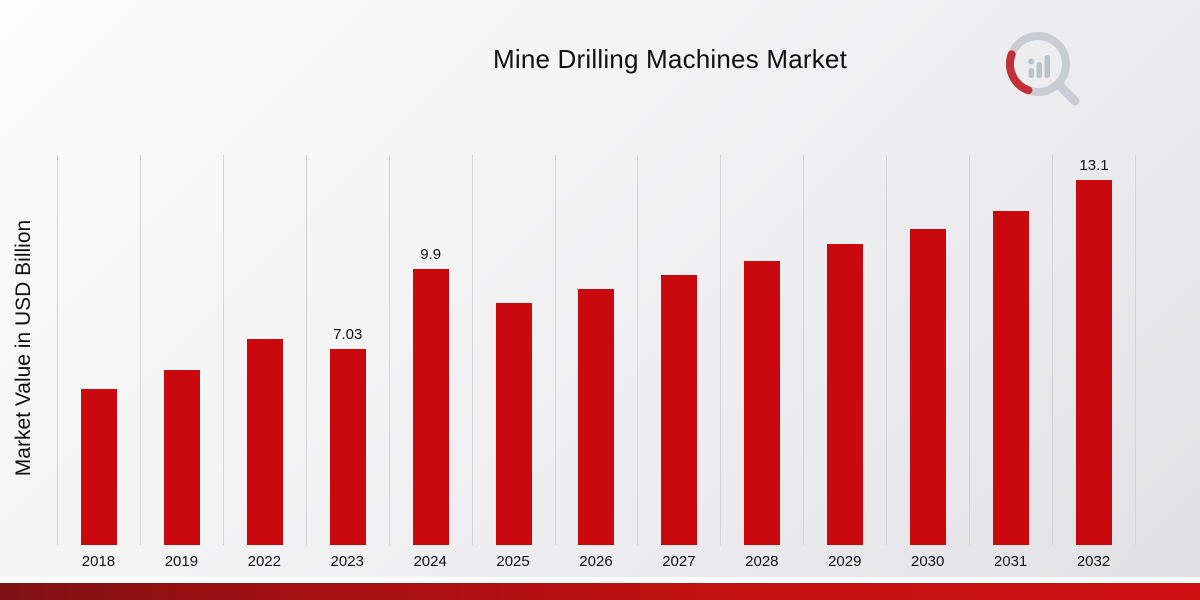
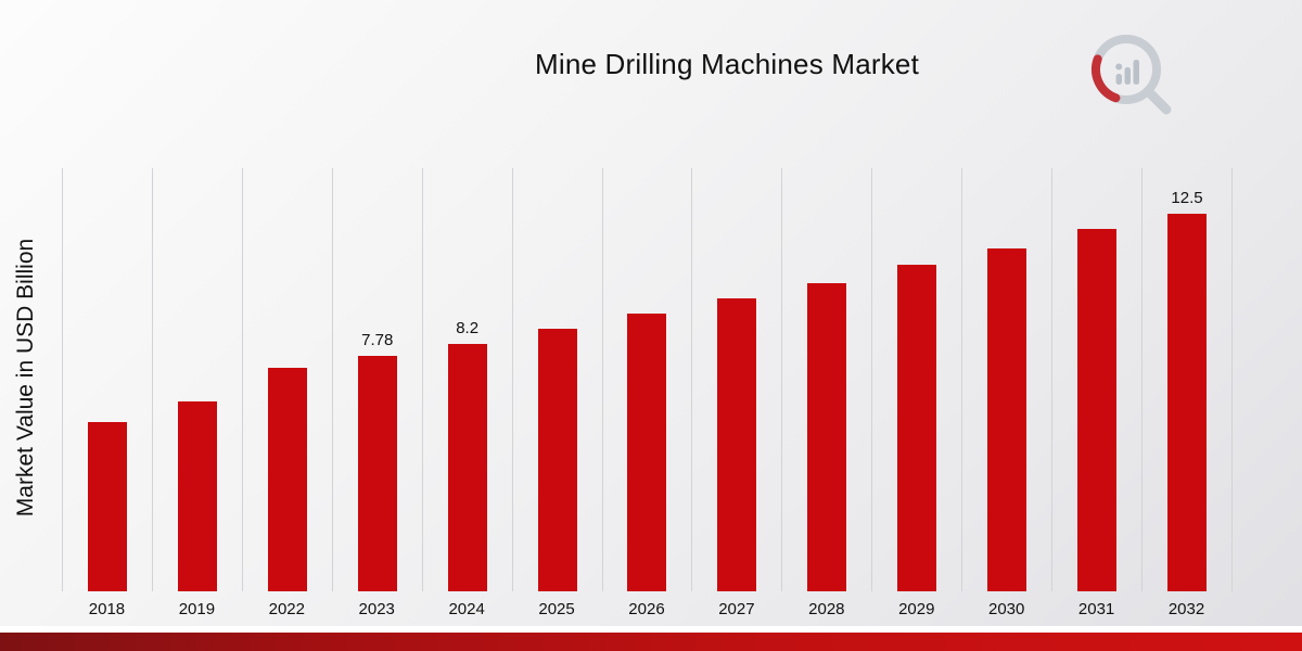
2023: 7.03 -> 7.78
2024: 9.9 -> 8.2
2032: 13.1 -> 12.5
